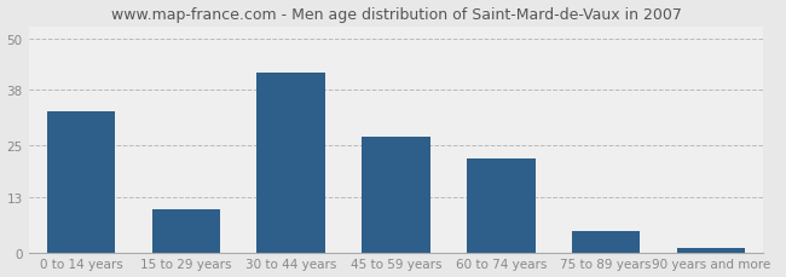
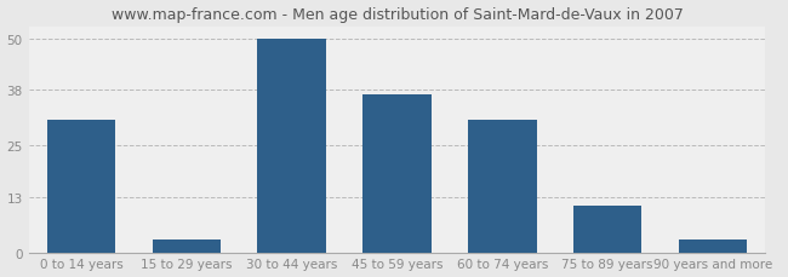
0 to 14 years: 33 -> 31
15 to 29 years: 10 -> 3
30 to 44 years: 42 -> 50
45 to 59 years: 27 -> 37
60 to 74 years: 22 -> 31
75 to 89 years: 5 -> 11
90 years and more: 1 -> 3
